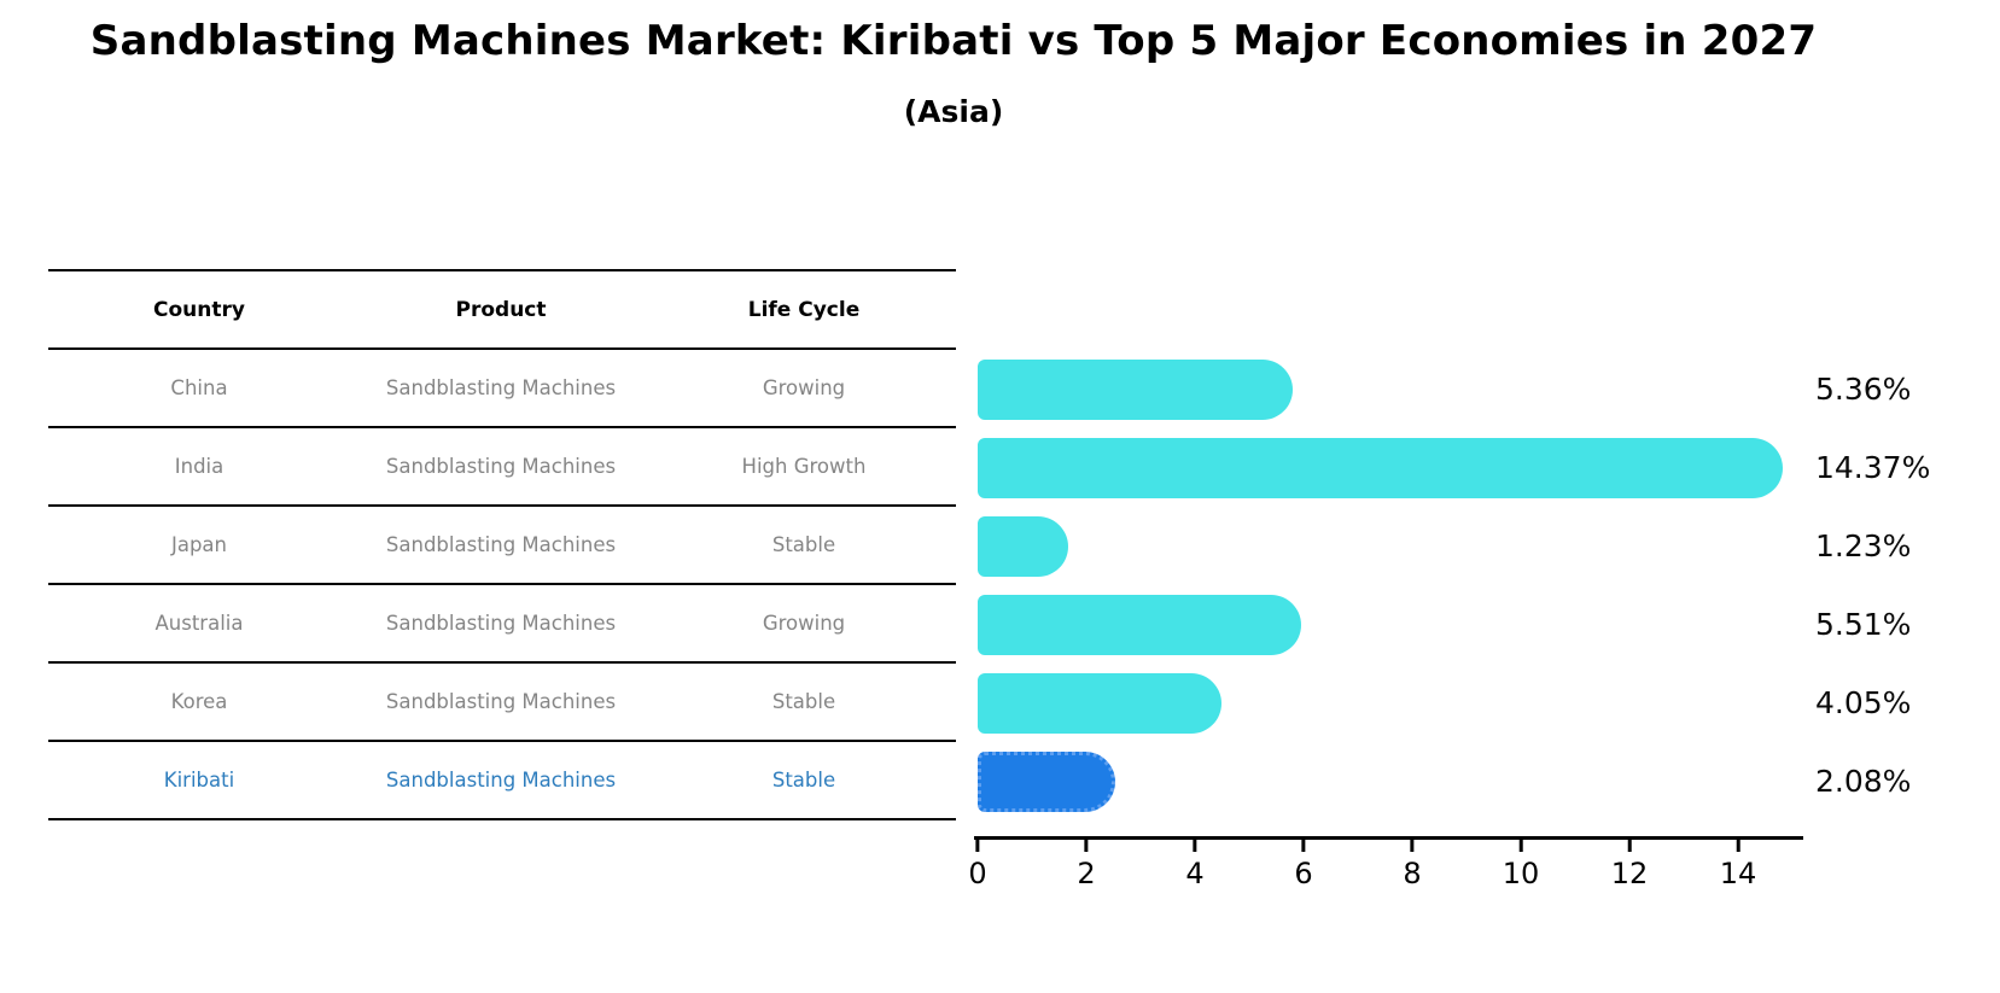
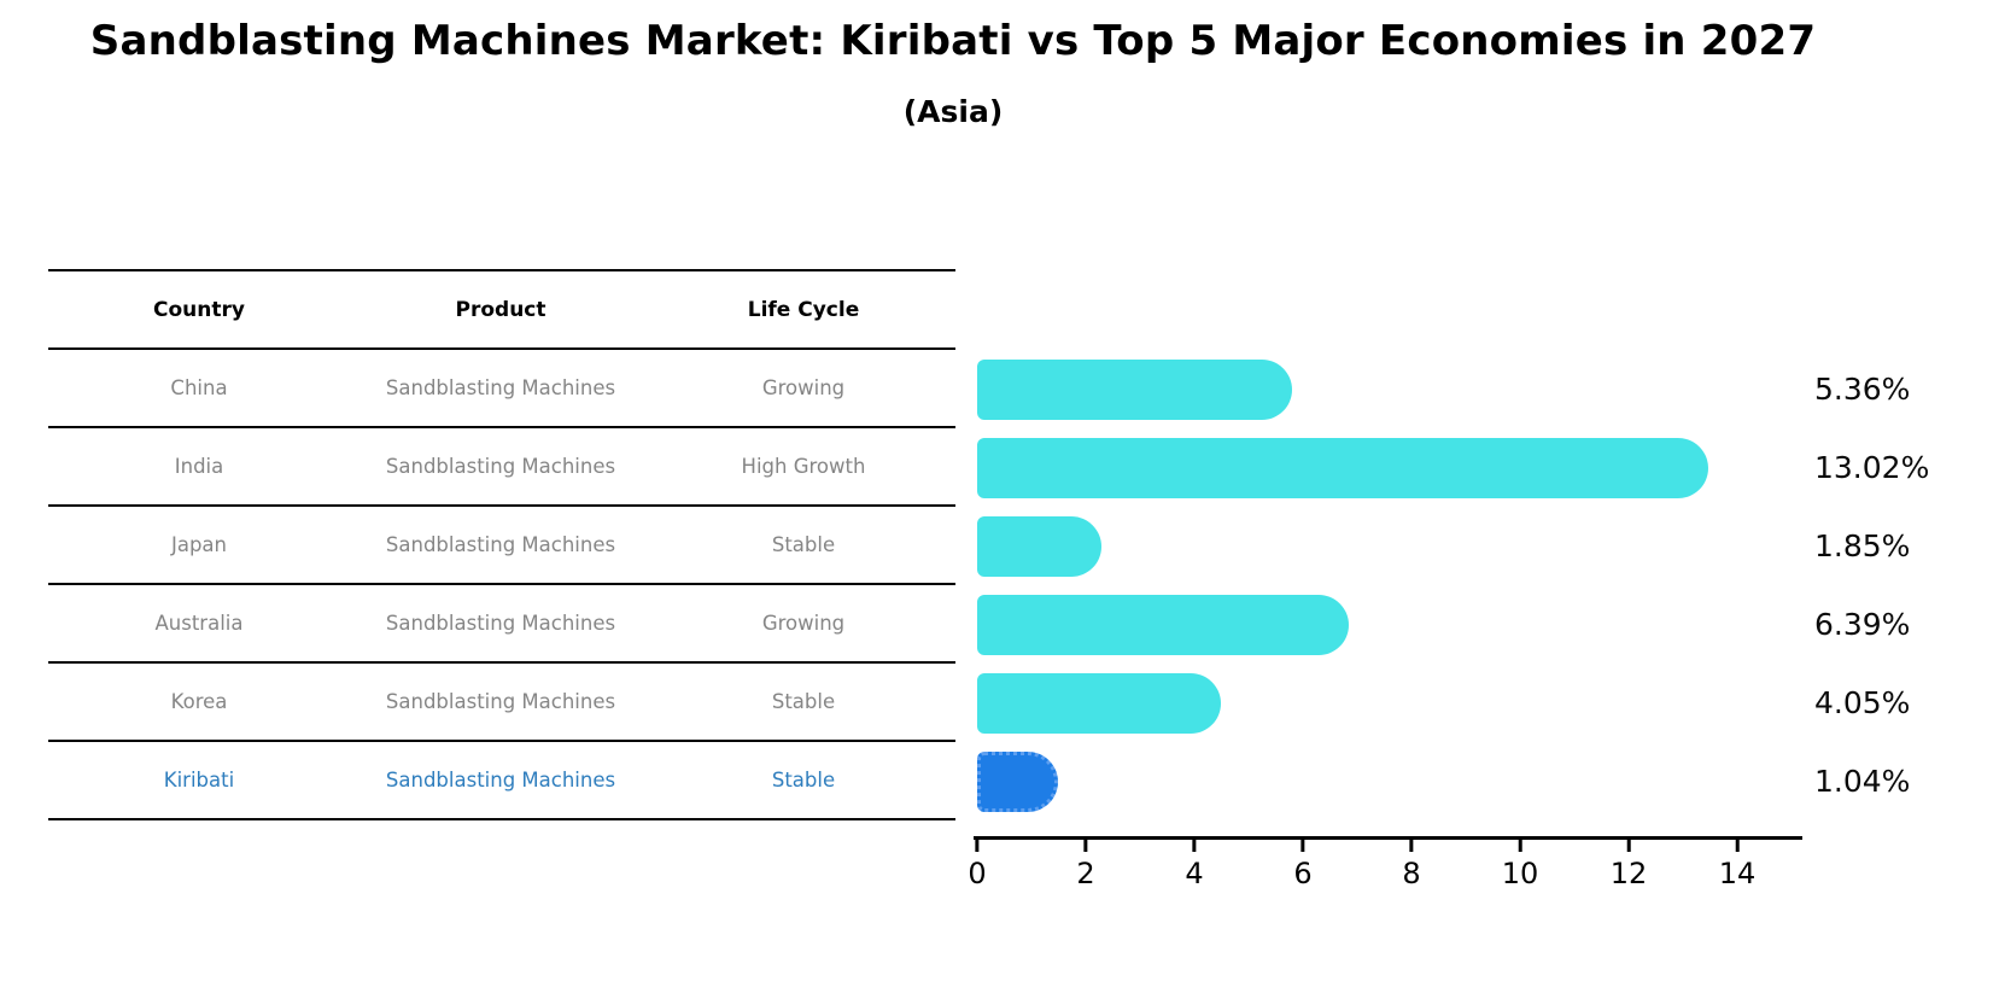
India: 14.37% -> 13.02%
Japan: 1.23% -> 1.85%
Australia: 5.51% -> 6.39%
Kiribati: 2.08% -> 1.04%
